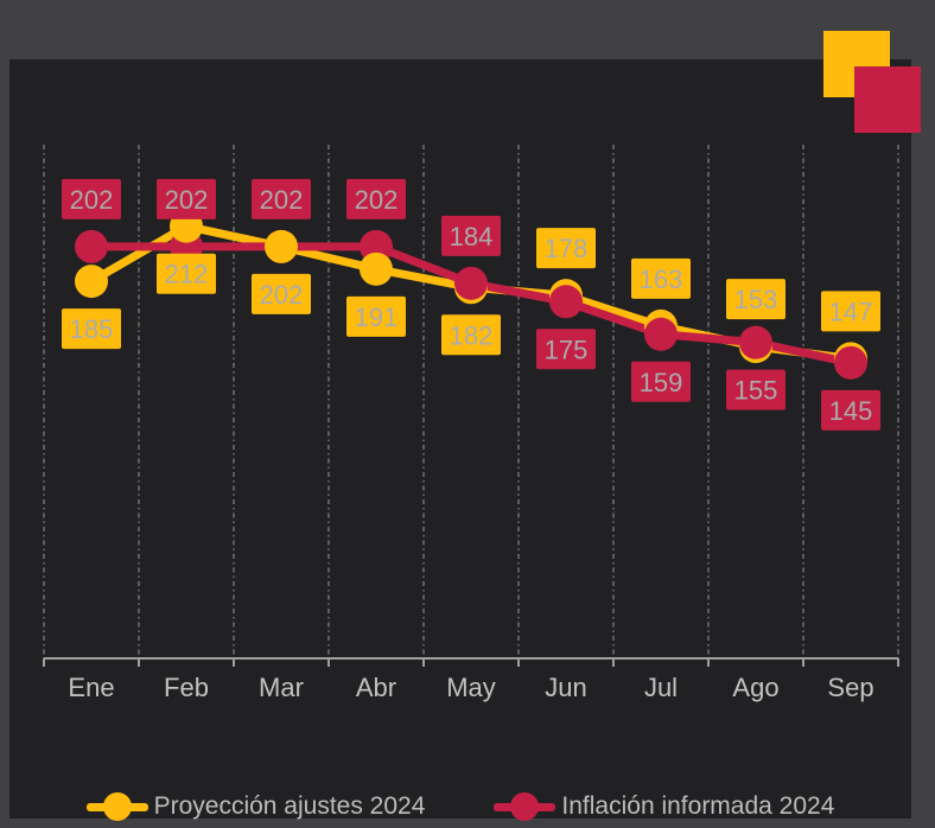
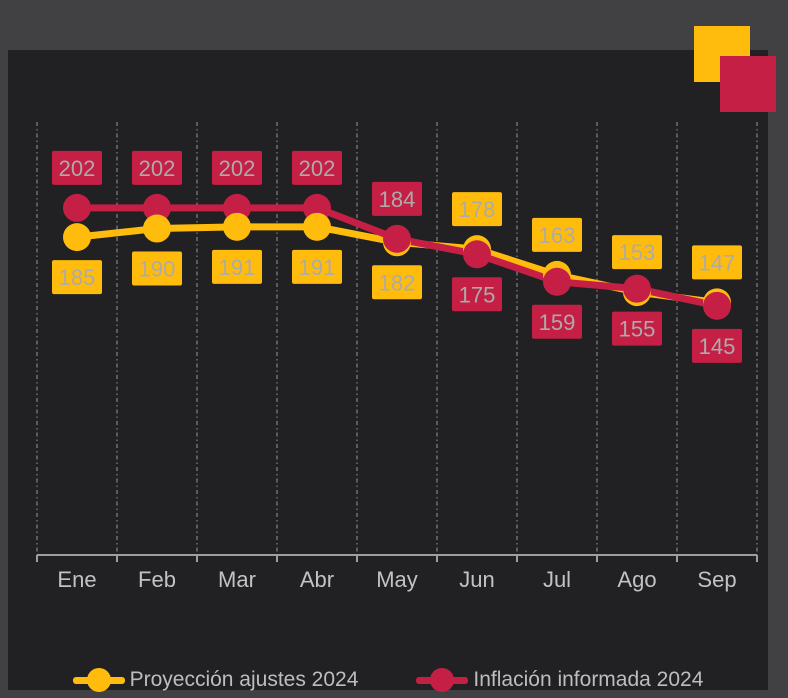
Proyección ajustes 2024/Feb: 212 -> 190
Proyección ajustes 2024/Mar: 202 -> 191
